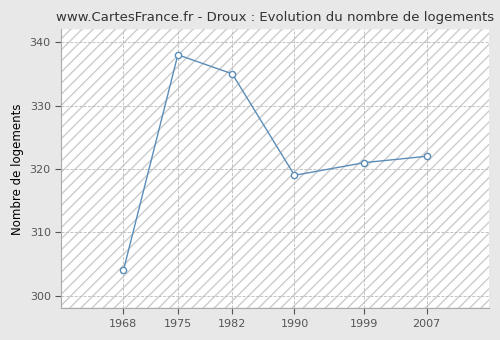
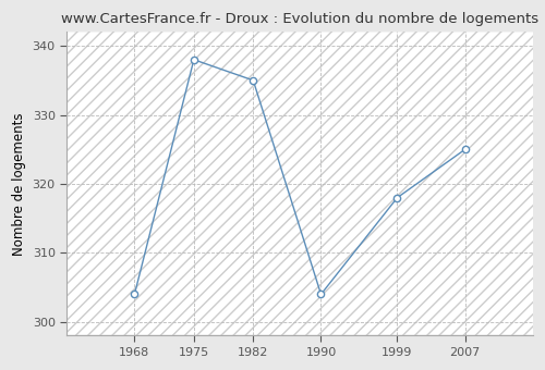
1990: 319 -> 304
1999: 321 -> 318
2007: 322 -> 325
